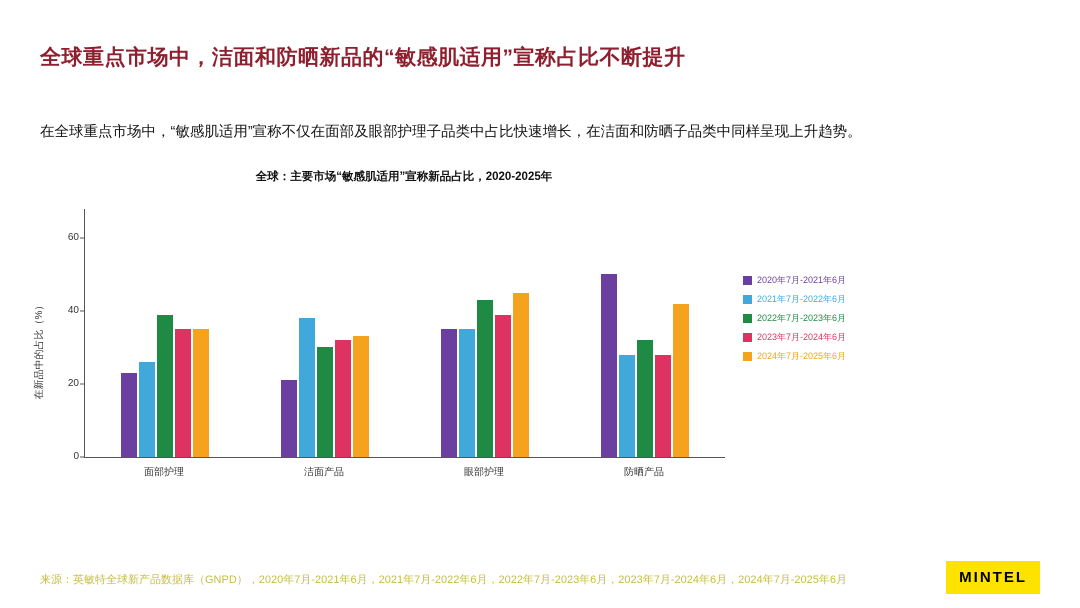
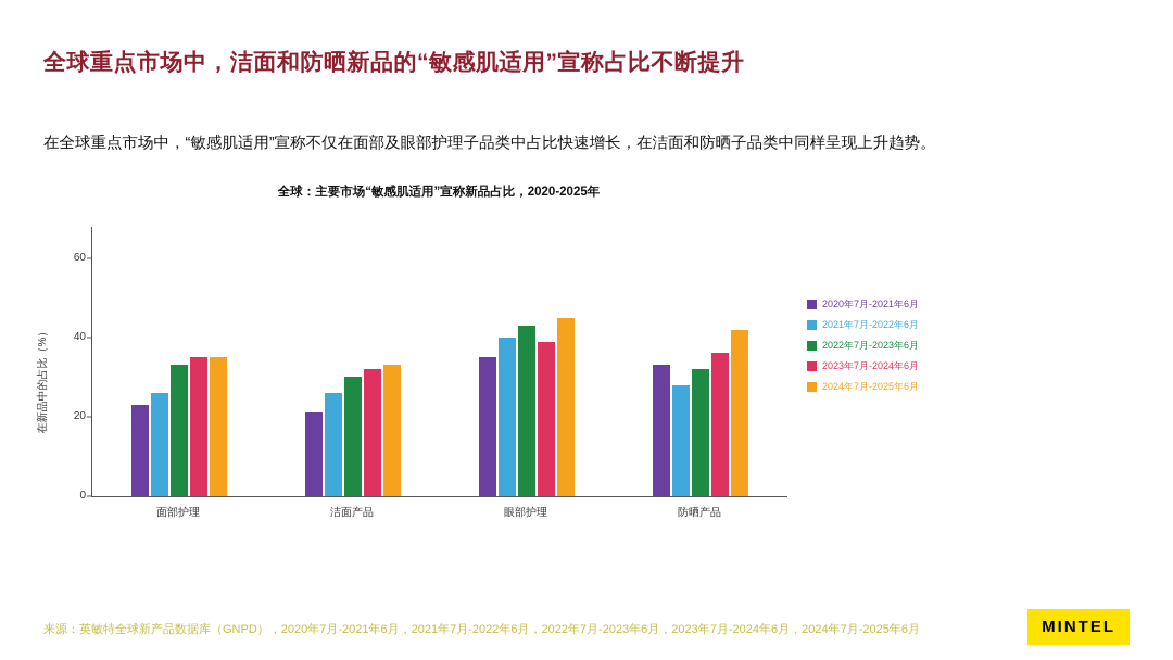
2022年7月-2023年6月/面部护理: 39 -> 33
2021年7月-2022年6月/洁面产品: 38 -> 26
2021年7月-2022年6月/眼部护理: 35 -> 40
2020年7月-2021年6月/防晒产品: 50 -> 33
2023年7月-2024年6月/防晒产品: 28 -> 36
